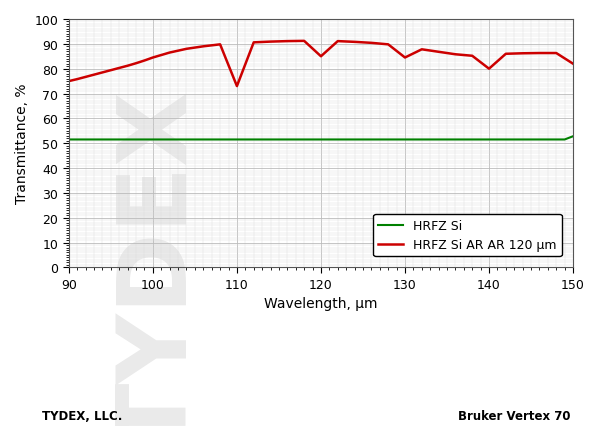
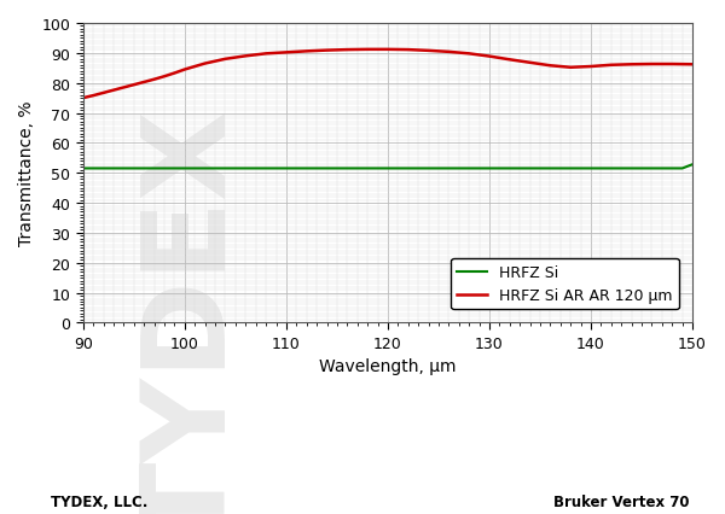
HRFZ Si AR AR 120 μm/110: 73.0 -> 90.2
HRFZ Si AR AR 120 μm/120: 85.0 -> 91.2
HRFZ Si AR AR 120 μm/130: 84.5 -> 88.9
HRFZ Si AR AR 120 μm/140: 80.0 -> 85.5
HRFZ Si AR AR 120 μm/150: 82.0 -> 86.2
